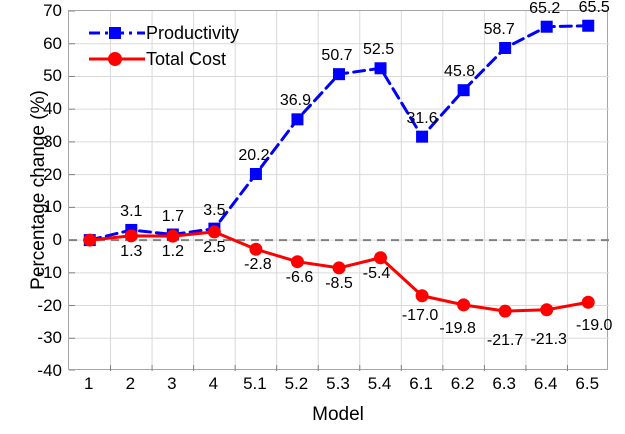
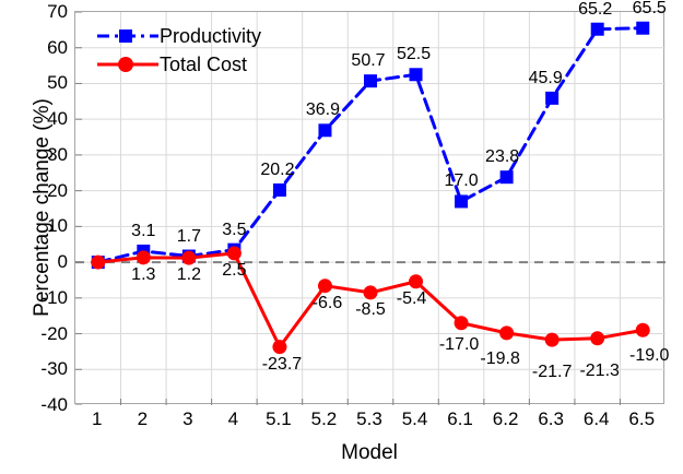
Total Cost/5.1: -2.8 -> -23.7
Productivity/6.1: 31.6 -> 17.0
Productivity/6.2: 45.8 -> 23.8
Productivity/6.3: 58.7 -> 45.9
